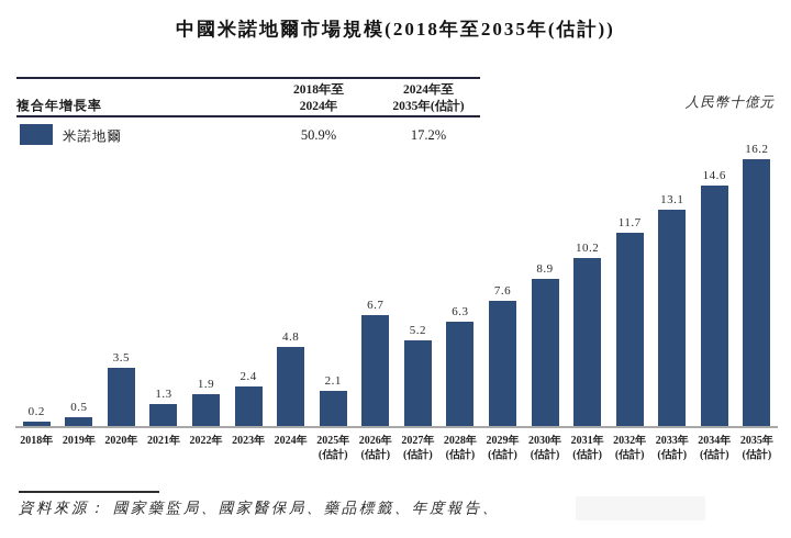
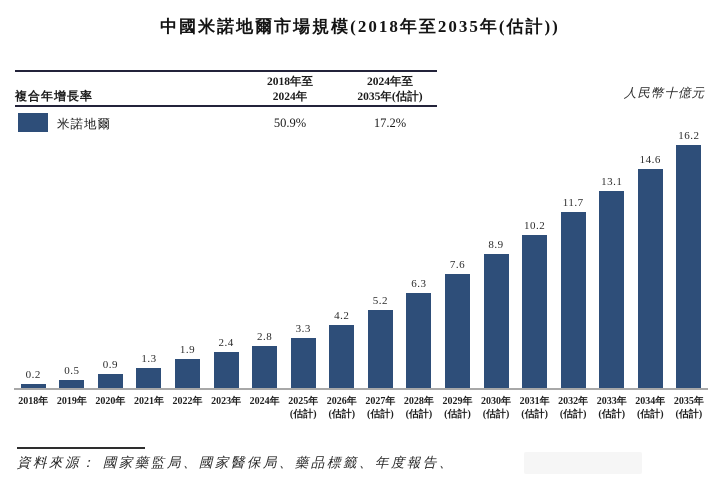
2020年: 3.5 -> 0.9
2024年: 4.8 -> 2.8
2025年(估計): 2.1 -> 3.3
2026年(估計): 6.7 -> 4.2
